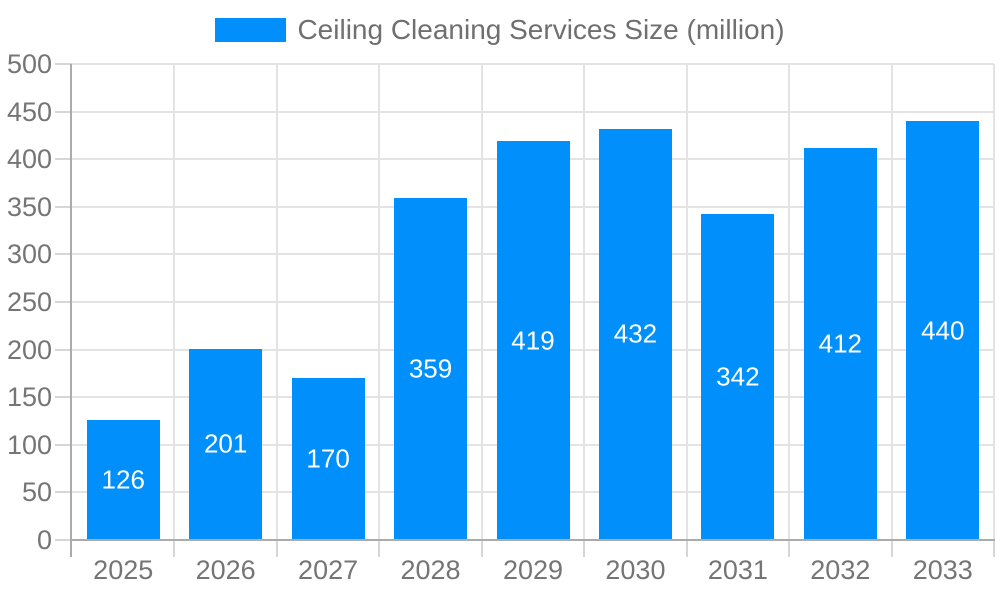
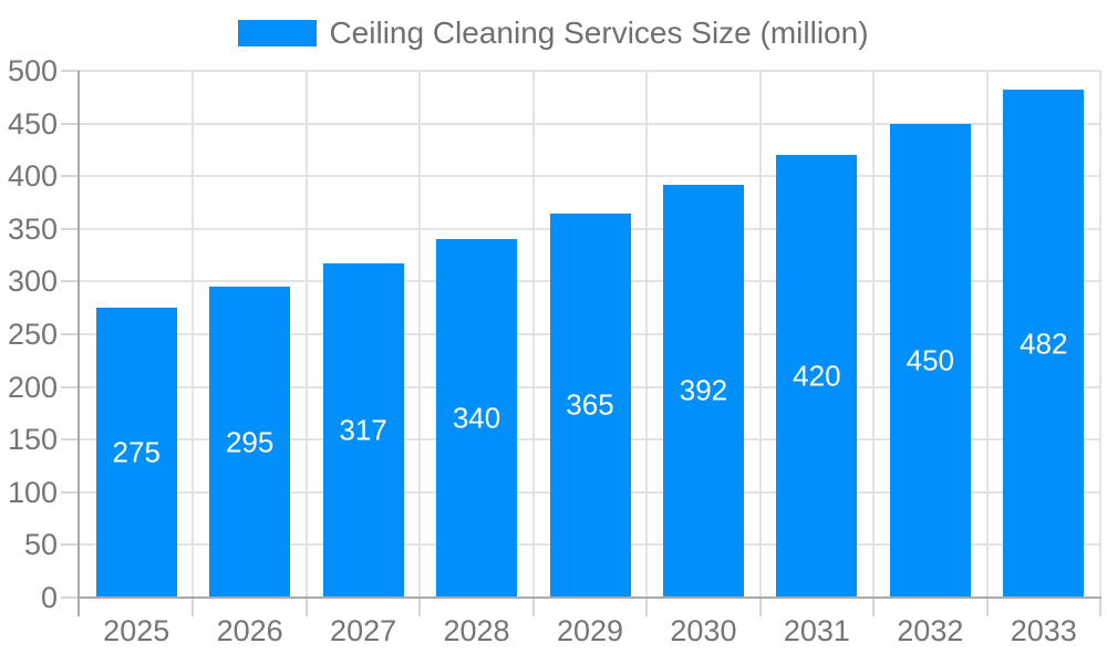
2025: 126 -> 275
2026: 201 -> 295
2027: 170 -> 317
2028: 359 -> 340
2029: 419 -> 365
2030: 432 -> 392
2031: 342 -> 420
2032: 412 -> 450
2033: 440 -> 482
